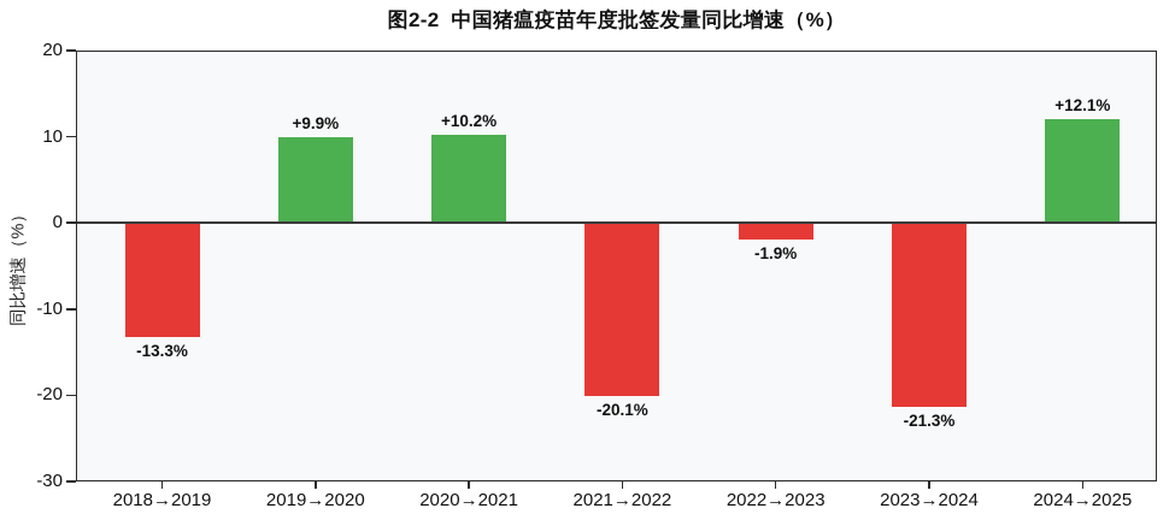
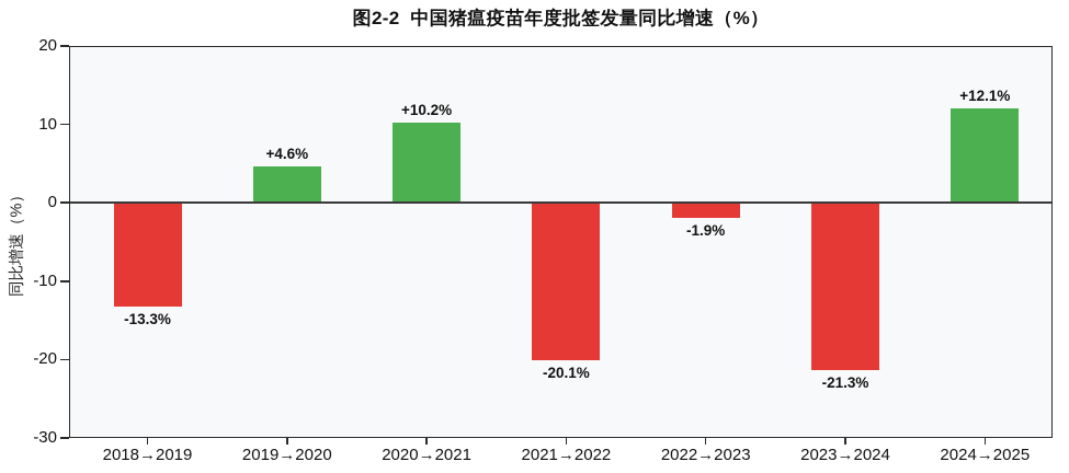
2019→2020: +9.9% -> +4.6%
